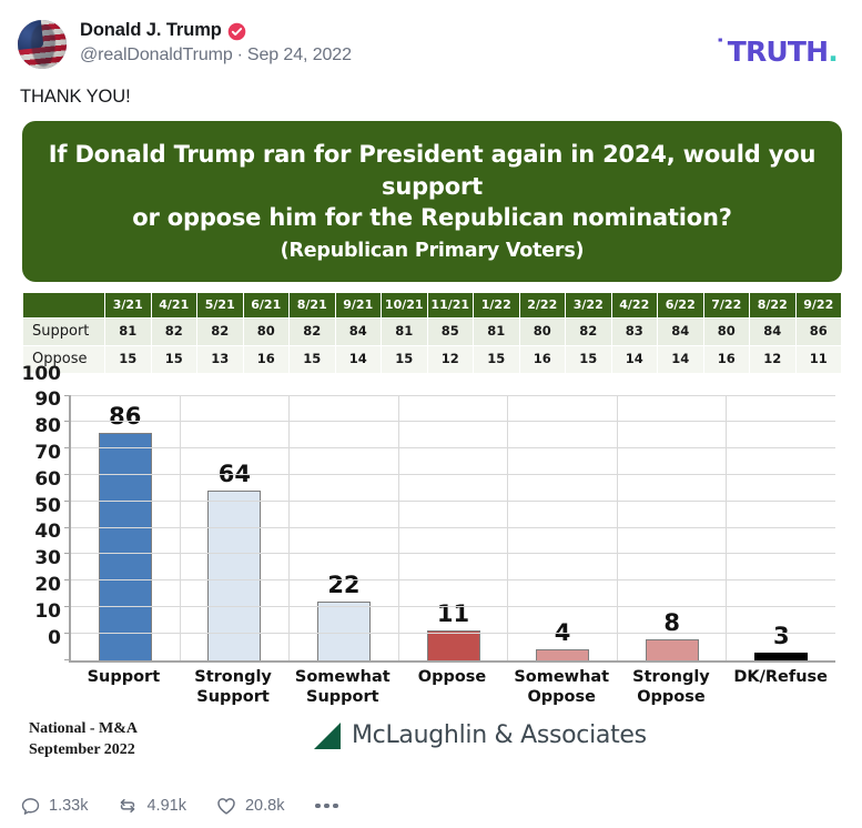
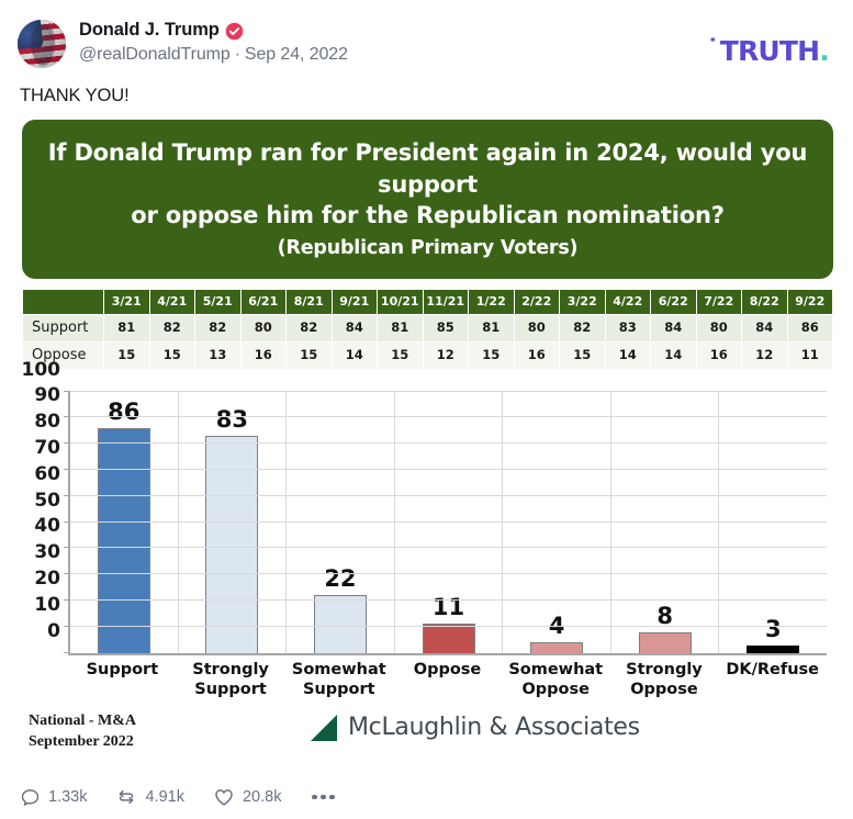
Strongly Support: 64 -> 83
